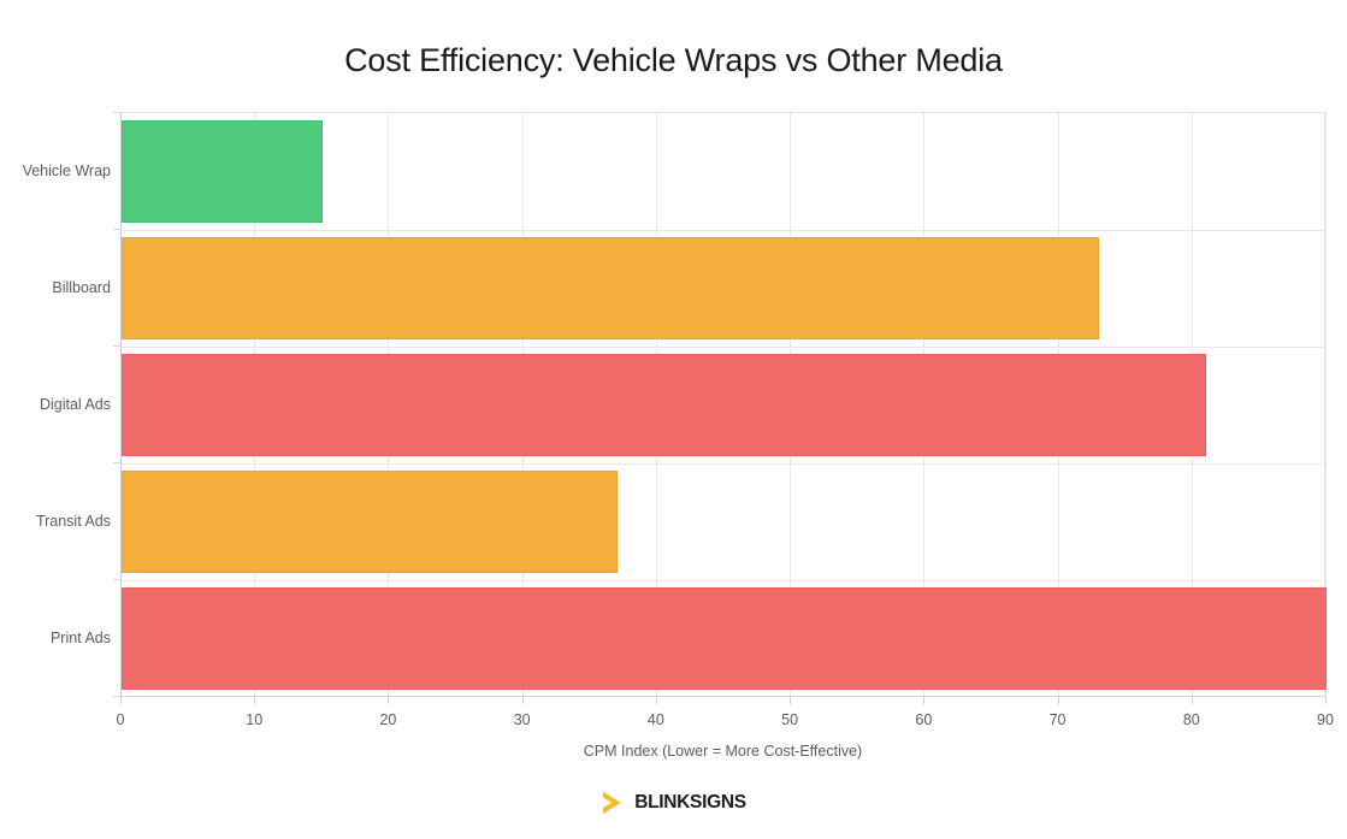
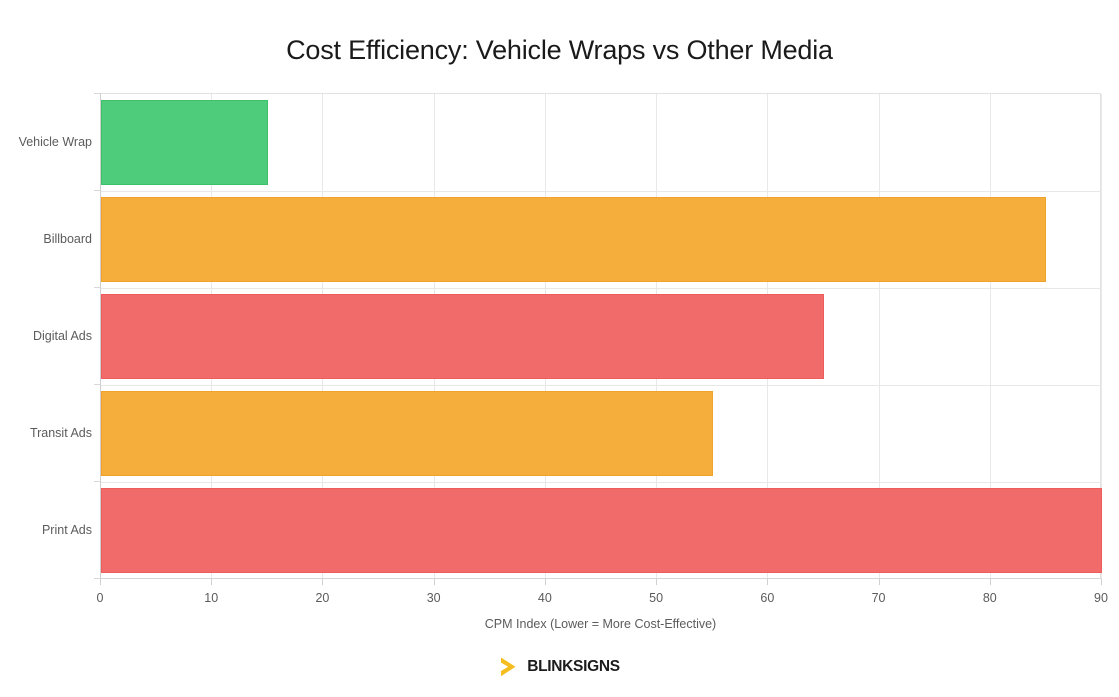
Billboard: 73 -> 85
Digital Ads: 81 -> 65
Transit Ads: 37 -> 55
